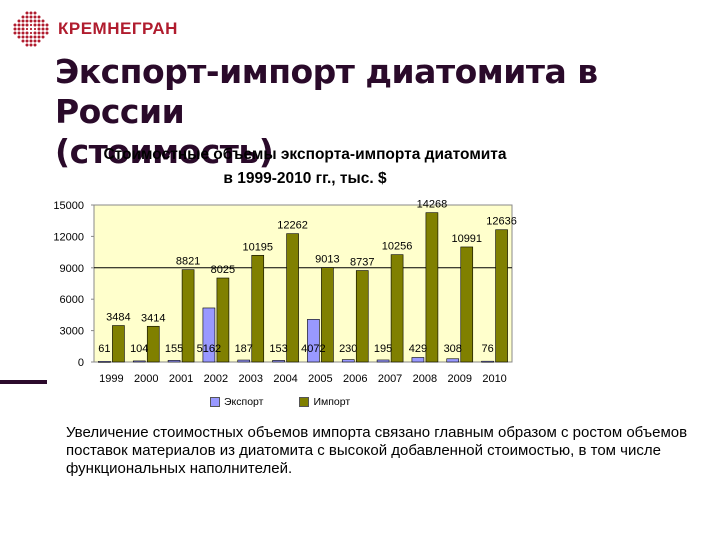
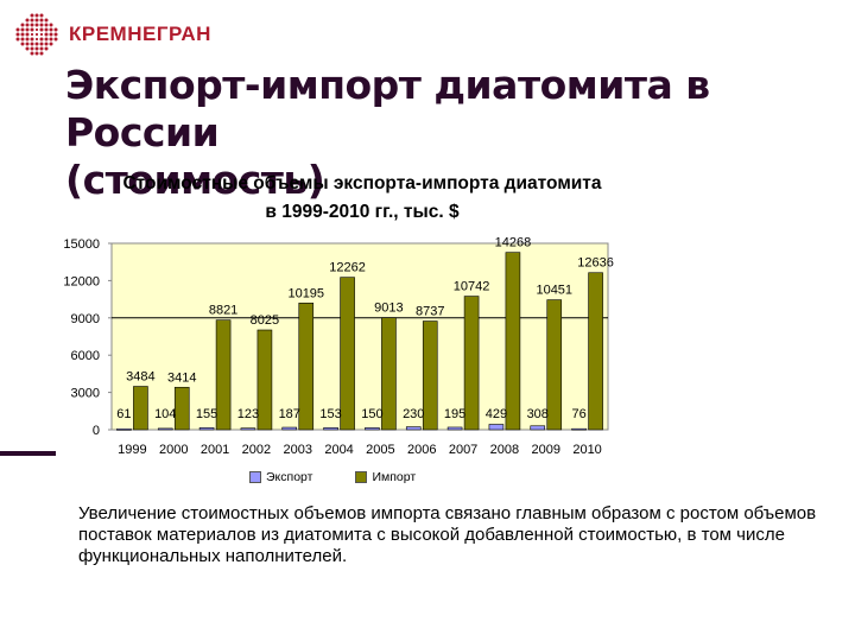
Экспорт/2002: 5162 -> 123
Экспорт/2005: 4072 -> 150
Импорт/2007: 10256 -> 10742
Импорт/2009: 10991 -> 10451
